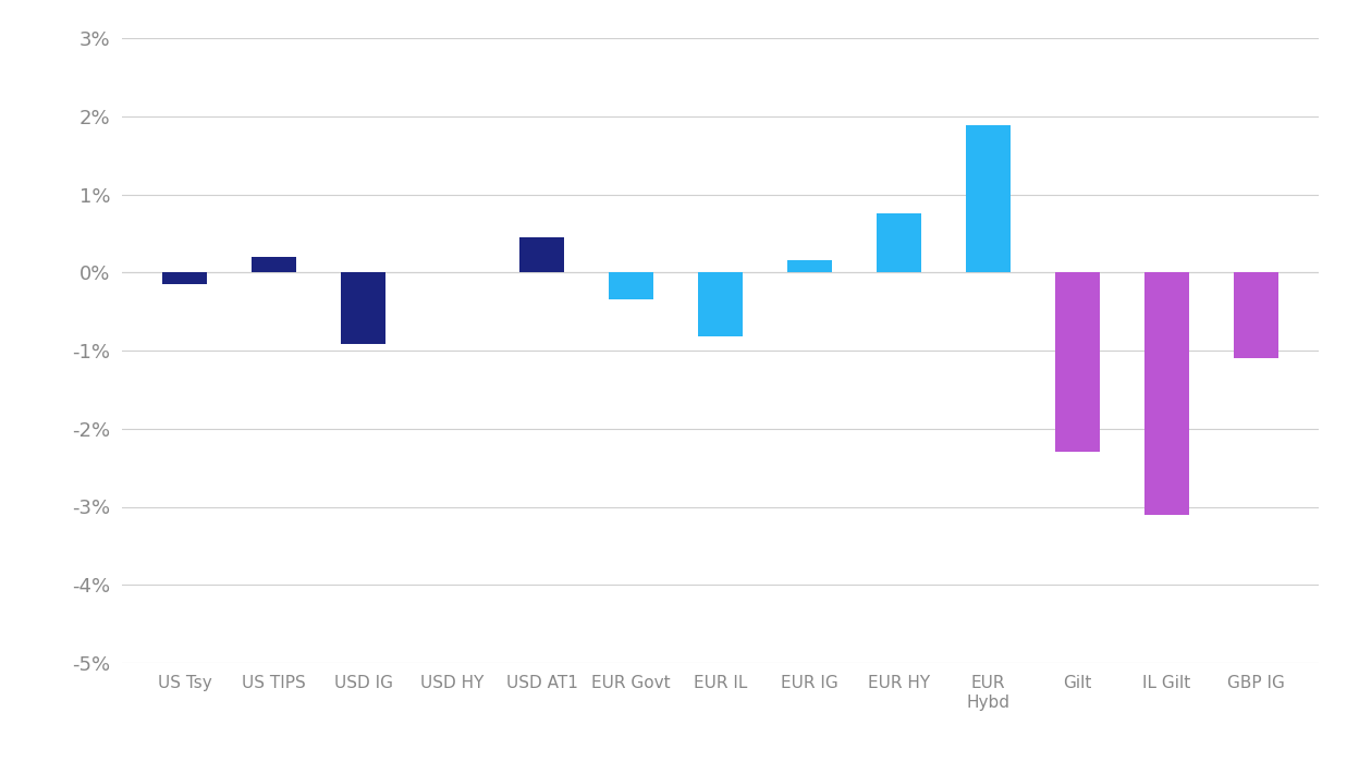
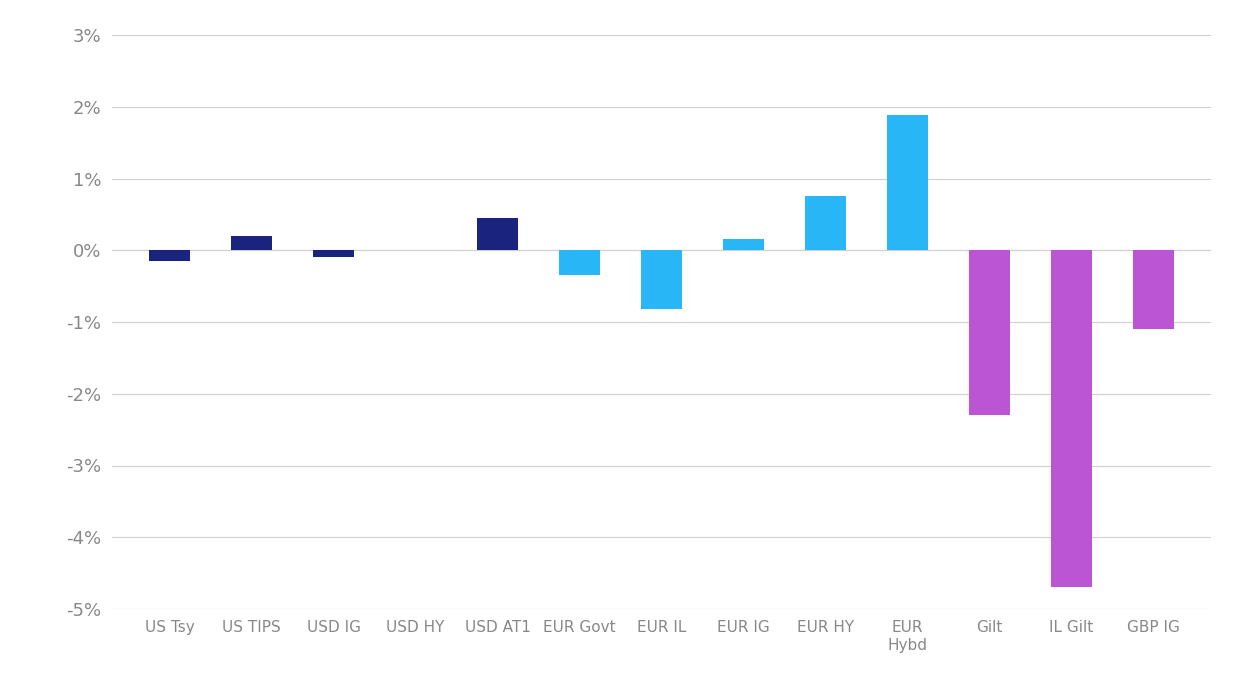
USD IG: -0.92% -> -0.10%
IL Gilt: -3.10% -> -4.70%
